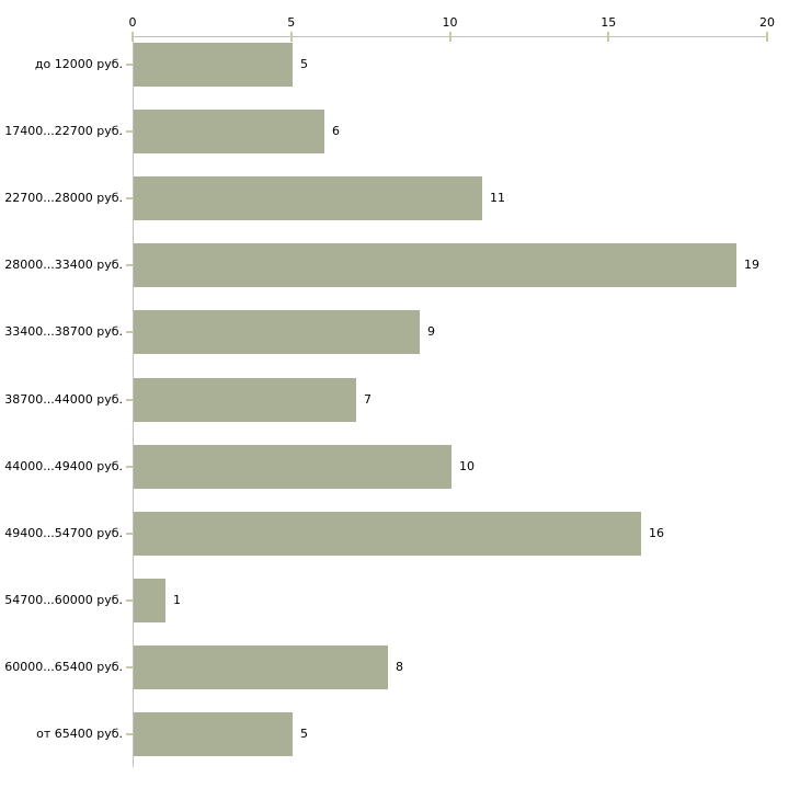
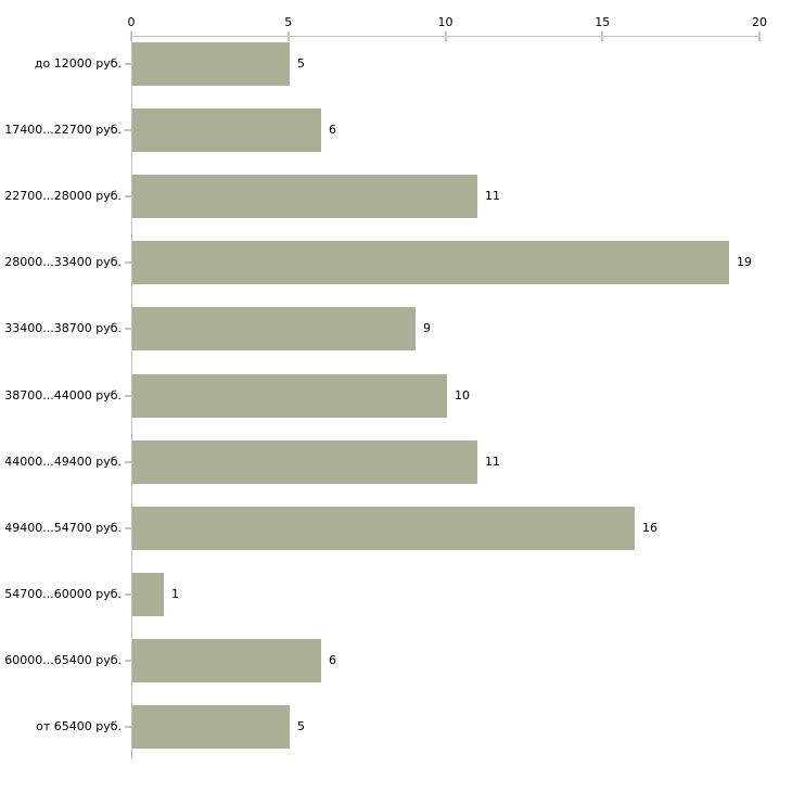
38700...44000 руб.: 7 -> 10
44000...49400 руб.: 10 -> 11
60000...65400 руб.: 8 -> 6
